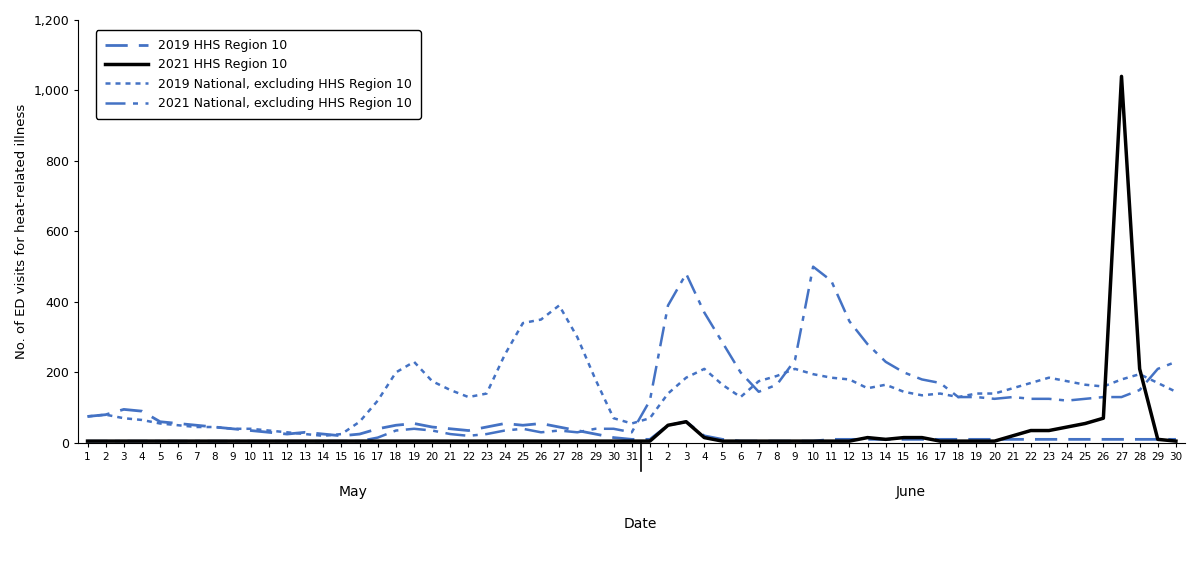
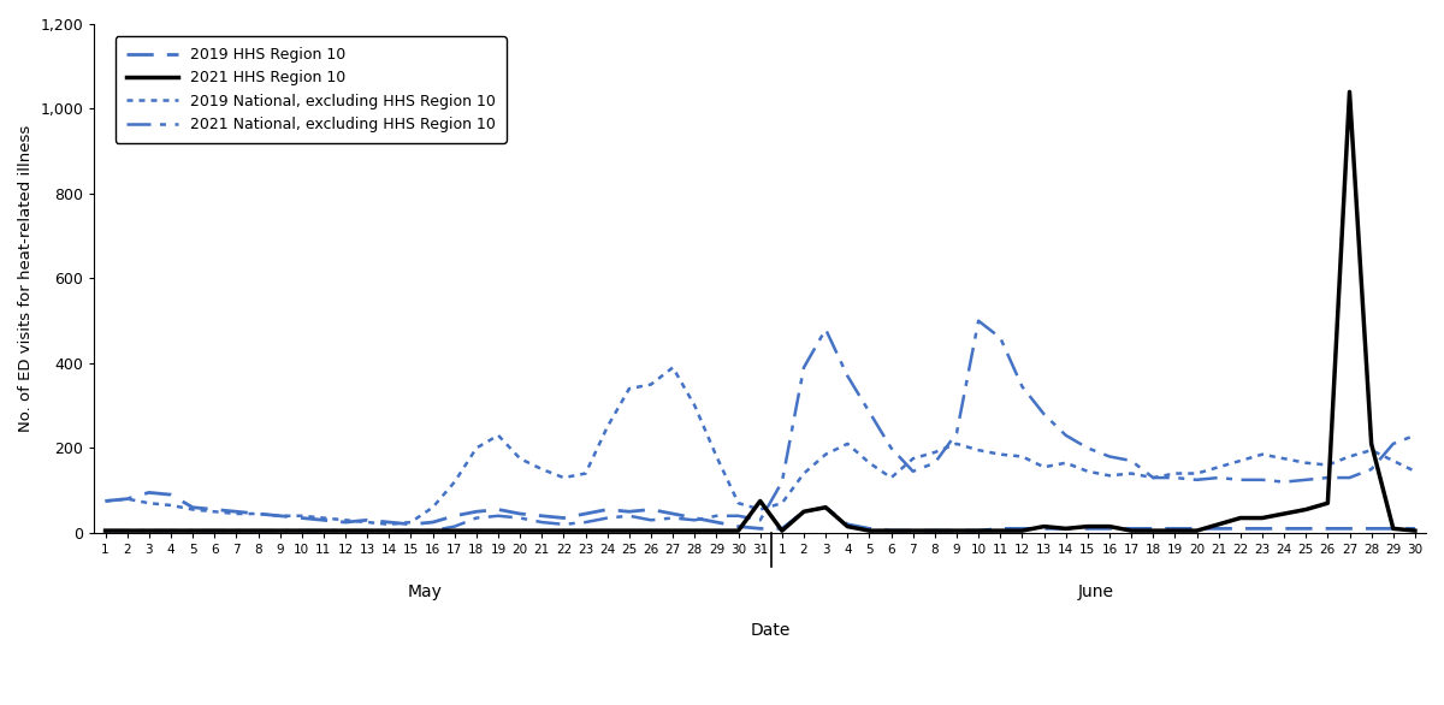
2021 HHS Region 10/31: 5 -> 75
